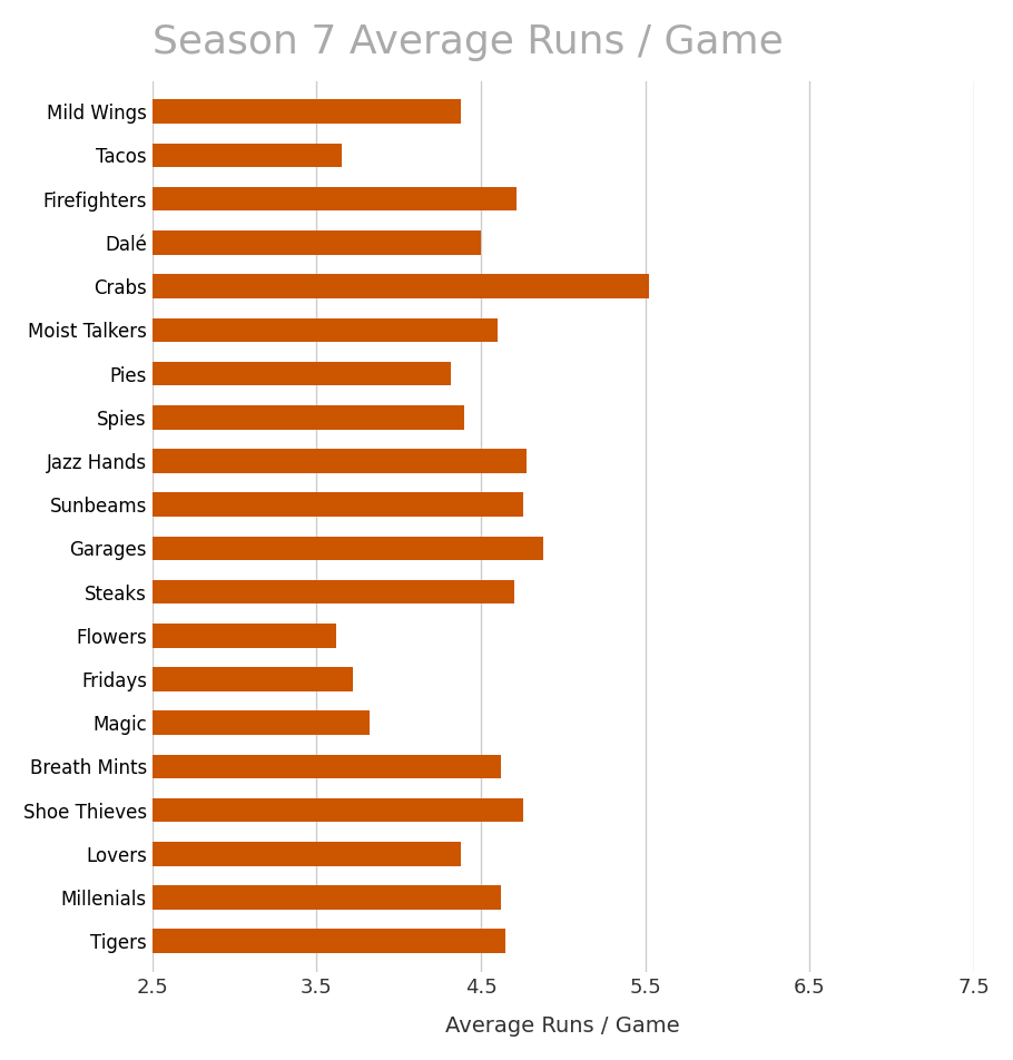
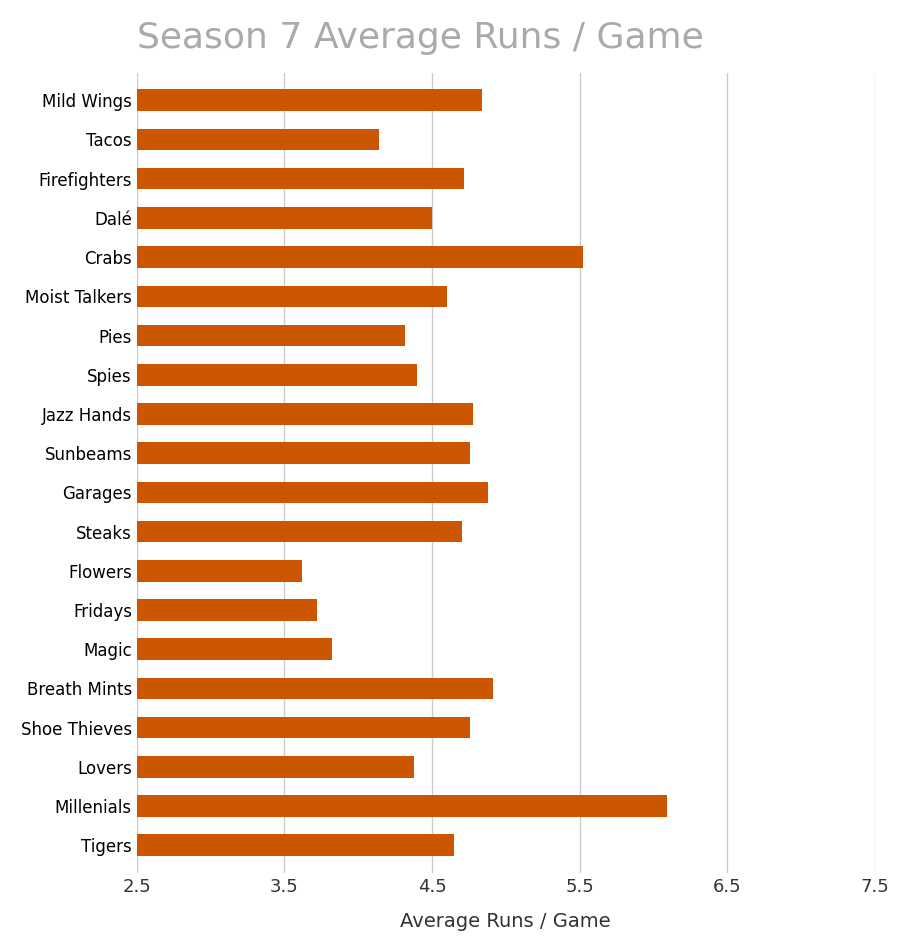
Mild Wings: 4.38 -> 4.84
Tacos: 3.65 -> 4.14
Breath Mints: 4.62 -> 4.91
Millenials: 4.62 -> 6.09
